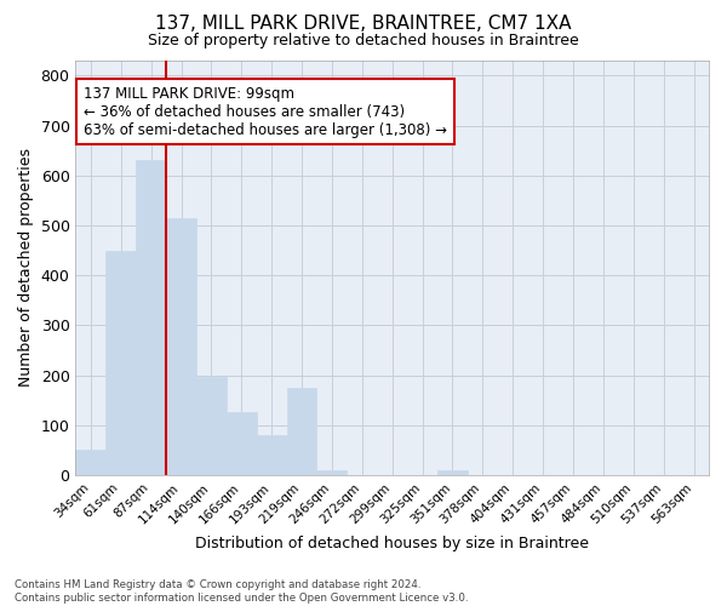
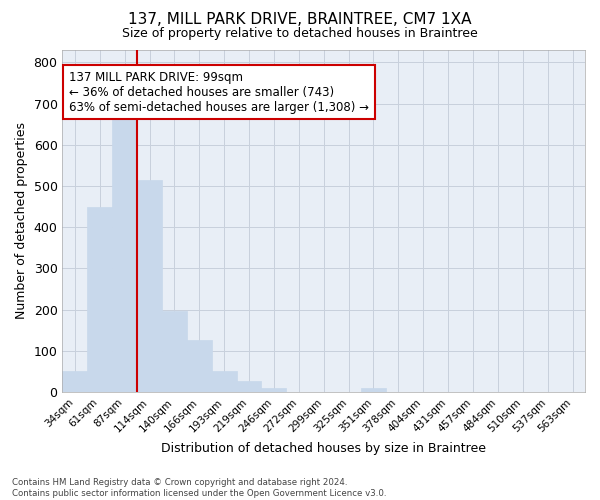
87sqm: 630 -> 665
193sqm: 80 -> 50
219sqm: 175 -> 27
